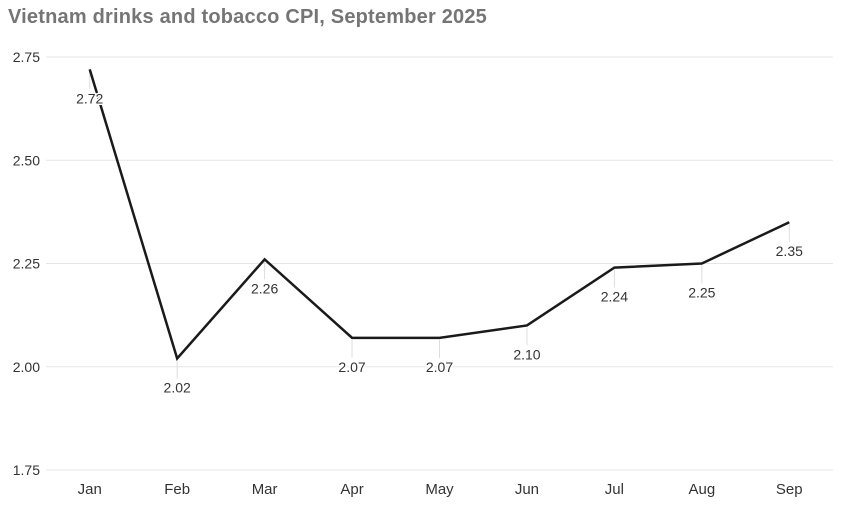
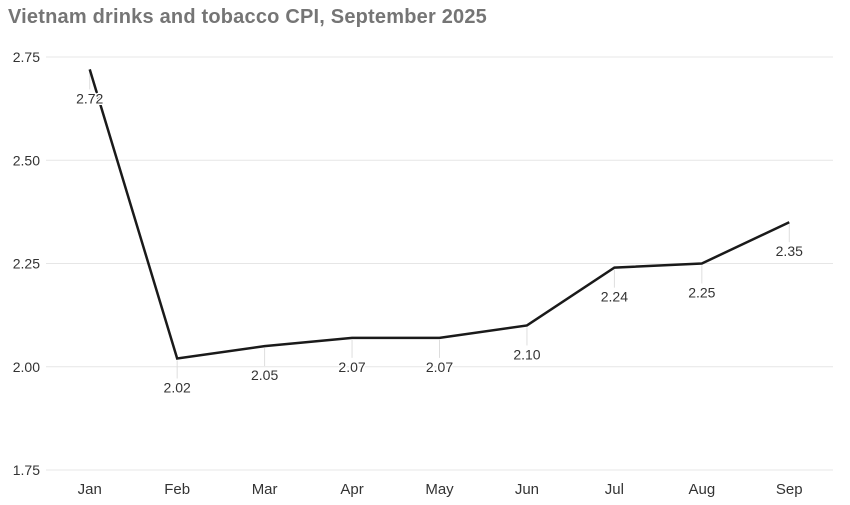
Mar: 2.26 -> 2.05
